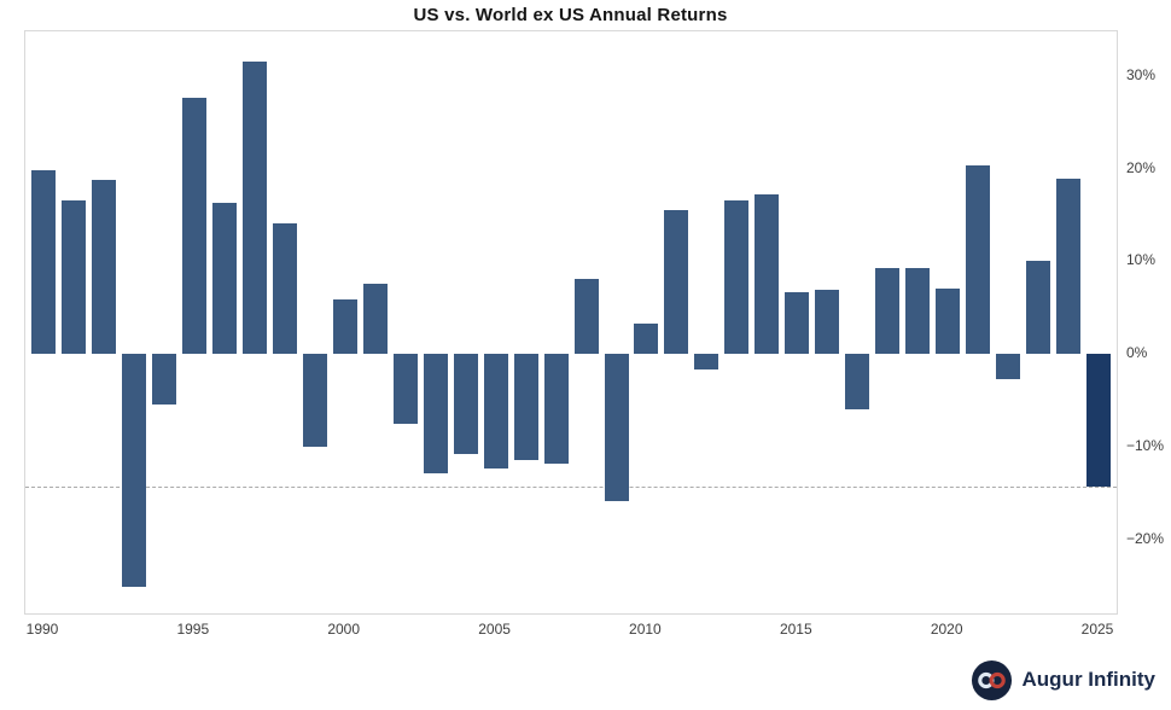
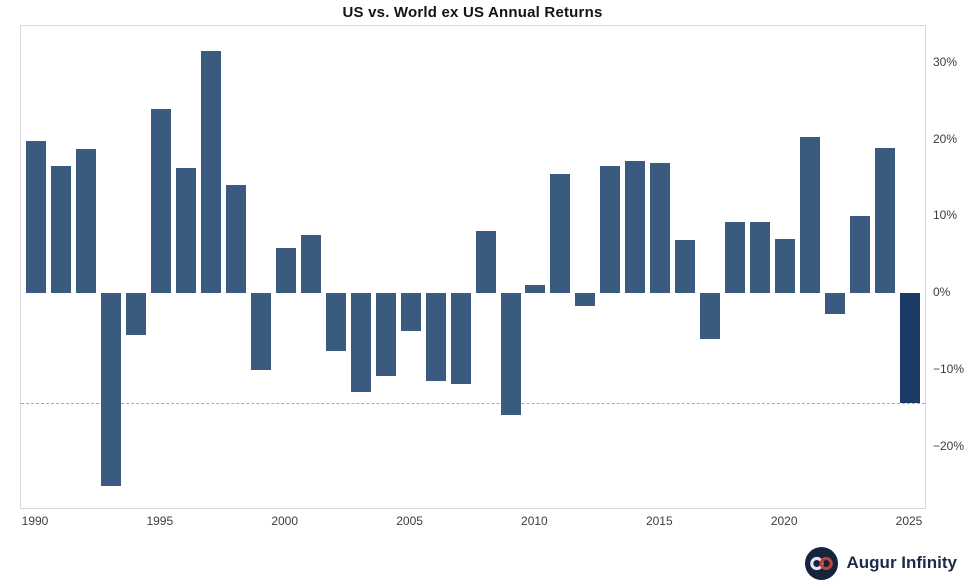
1995: 28% -> 24%
2005: -12% -> -5%
2010: 3% -> 1%
2015: 7% -> 17%
